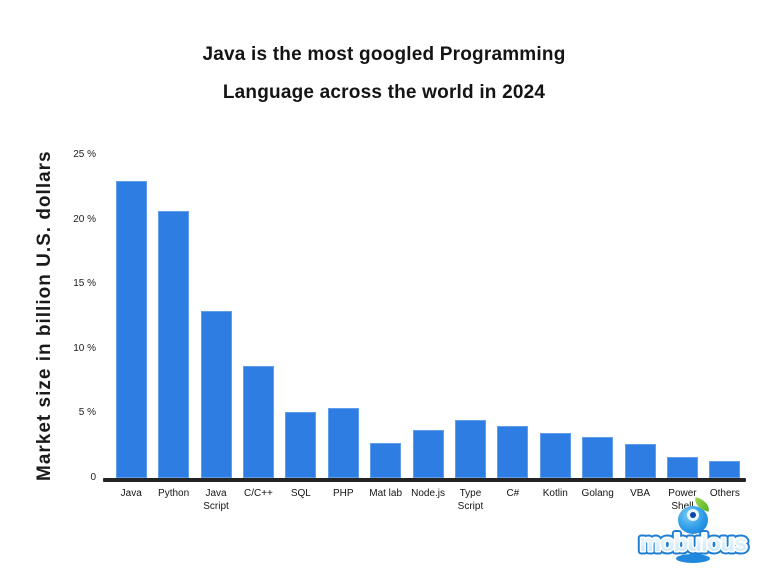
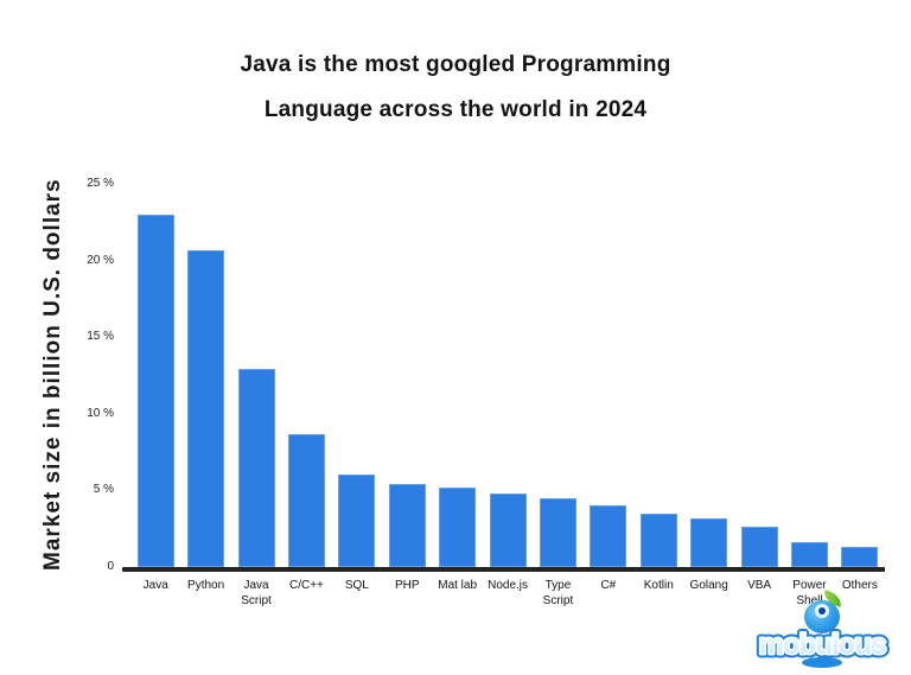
SQL: 5.1% -> 6.0%
Mat lab: 2.7% -> 5.2%
Node.js: 3.7% -> 4.8%
